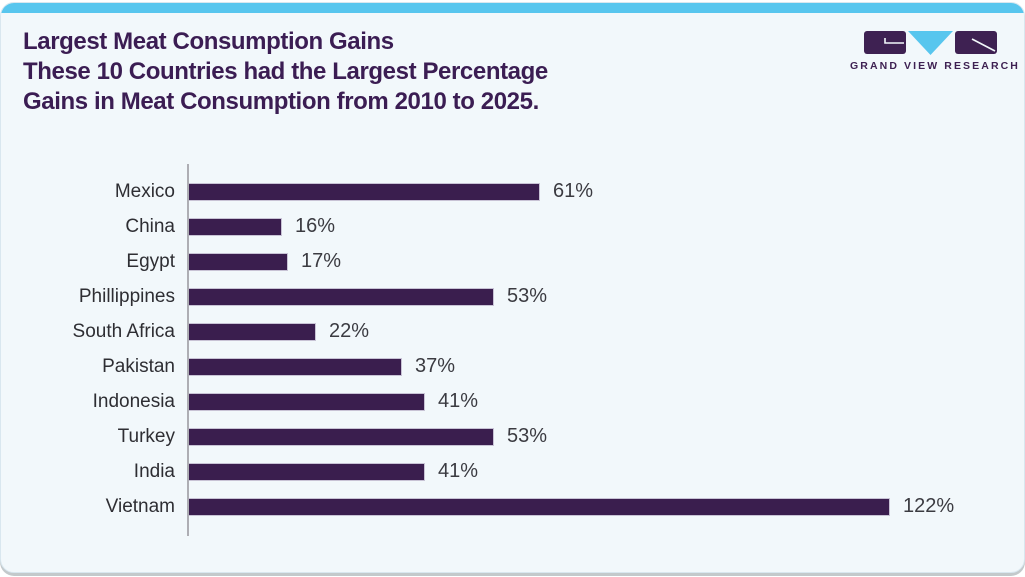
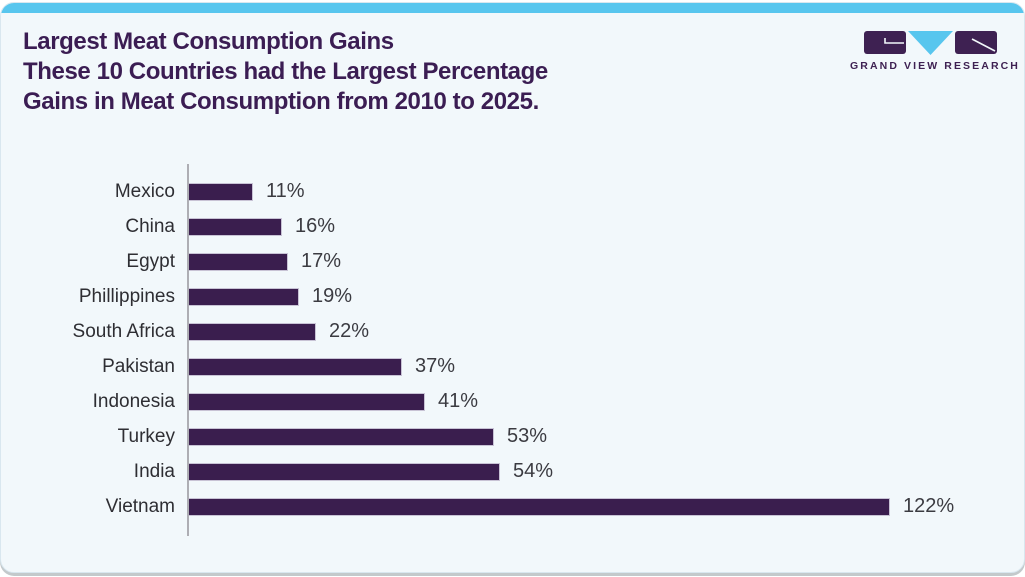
Mexico: 61% -> 11%
Phillippines: 53% -> 19%
India: 41% -> 54%
